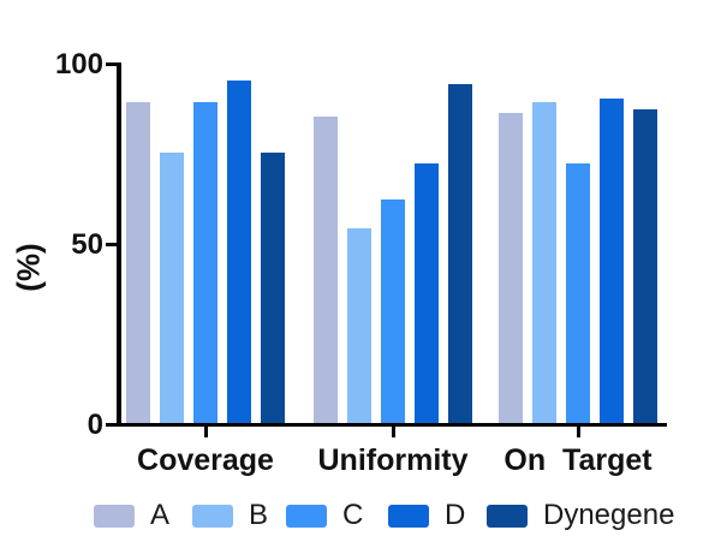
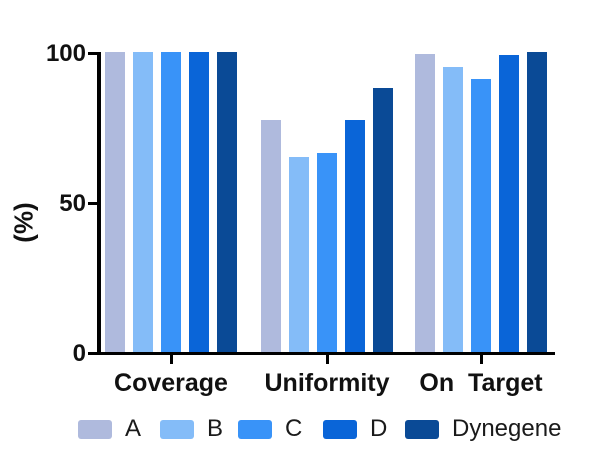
A/Coverage: 89 -> 100
B/Coverage: 75 -> 100
C/Coverage: 89 -> 100
D/Coverage: 95 -> 100
Dynegene/Coverage: 75 -> 100
A/Uniformity: 85 -> 78
B/Uniformity: 54 -> 65
C/Uniformity: 62 -> 66
D/Uniformity: 72 -> 78
Dynegene/Uniformity: 94 -> 88
A/On Target: 86 -> 100
B/On Target: 89 -> 95
C/On Target: 72 -> 91
D/On Target: 90 -> 99
Dynegene/On Target: 87 -> 100
